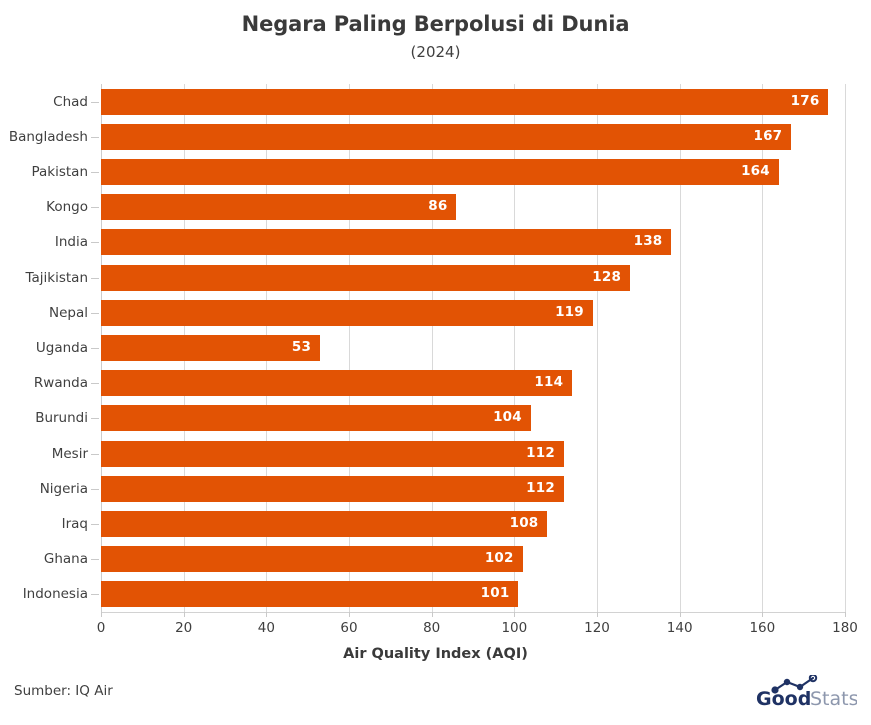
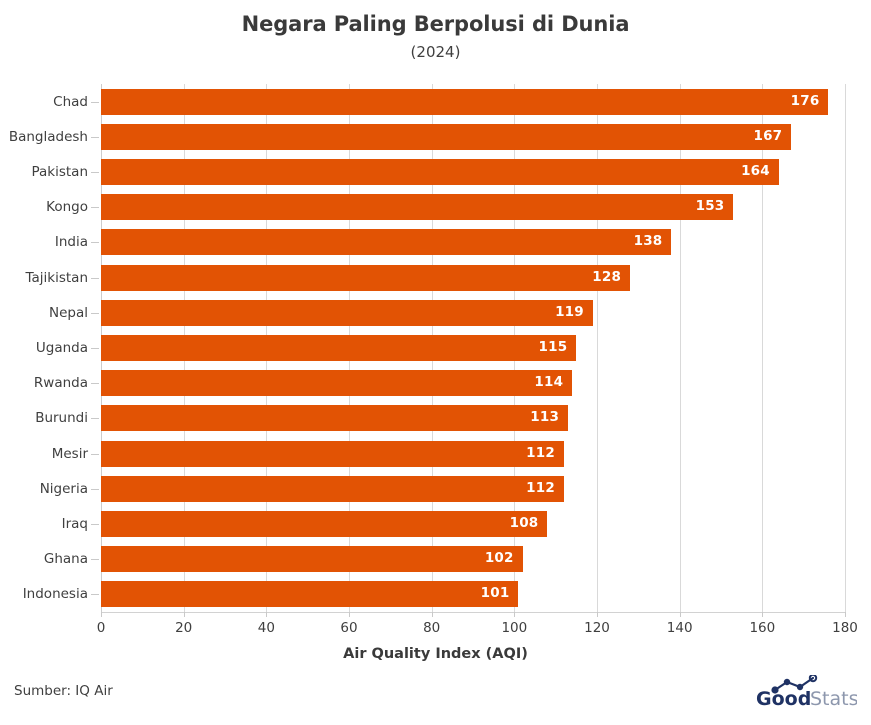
Kongo: 86 -> 153
Uganda: 53 -> 115
Burundi: 104 -> 113
